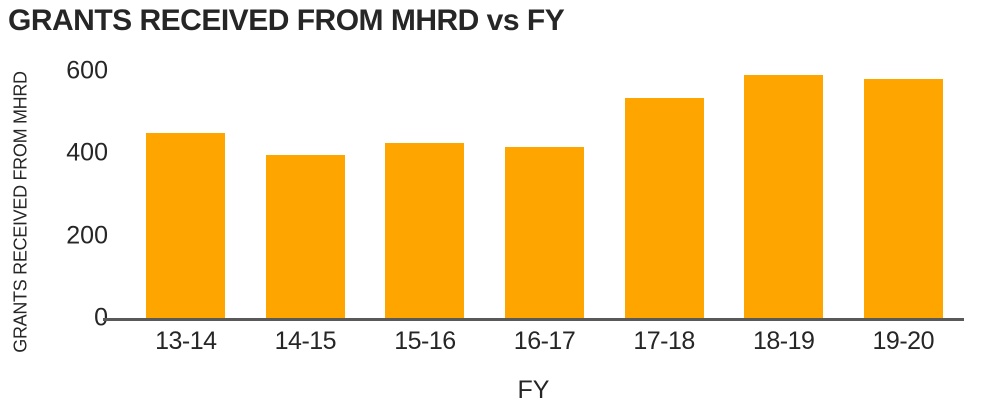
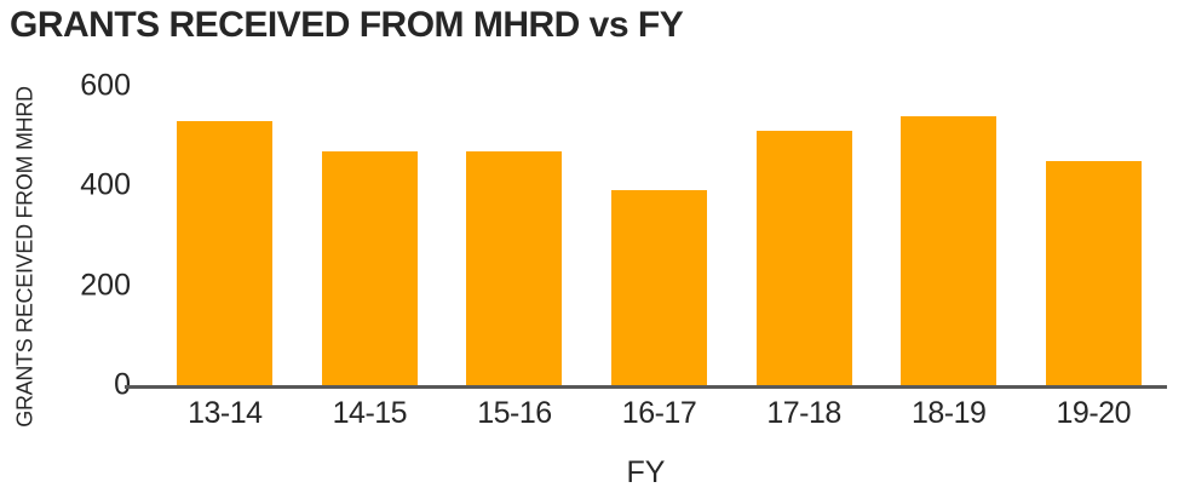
13-14: 450 -> 530
14-15: 400 -> 470
15-16: 420 -> 470
16-17: 420 -> 390
17-18: 540 -> 510
18-19: 590 -> 540
19-20: 580 -> 450
